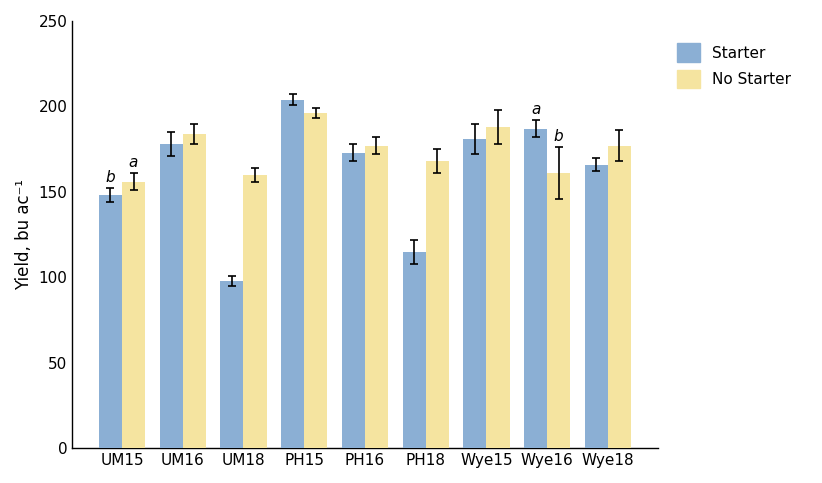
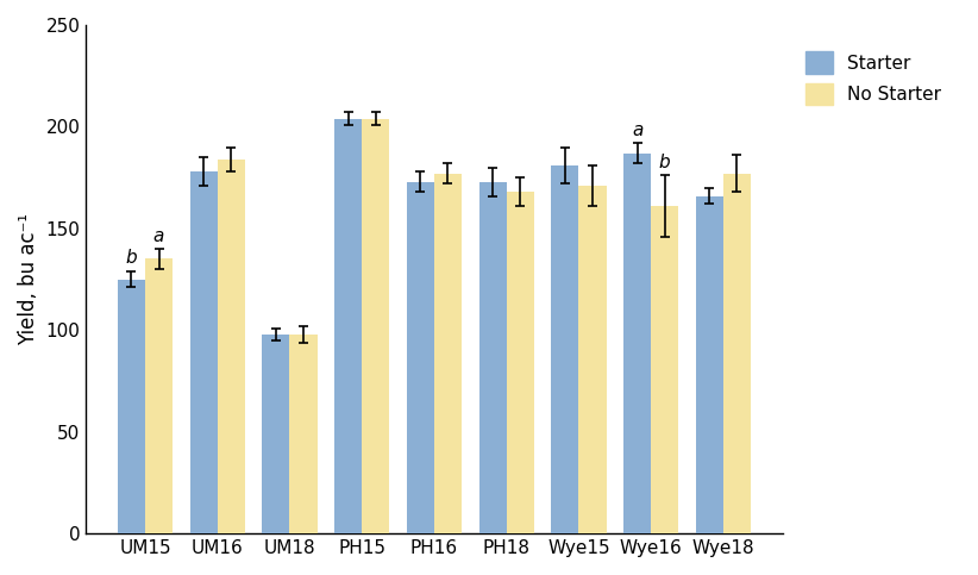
Starter/UM15: 148 -> 125
No Starter/UM15: 156 -> 135
No Starter/UM18: 160 -> 98
No Starter/PH15: 196 -> 204
Starter/PH18: 115 -> 173
No Starter/Wye15: 188 -> 171
